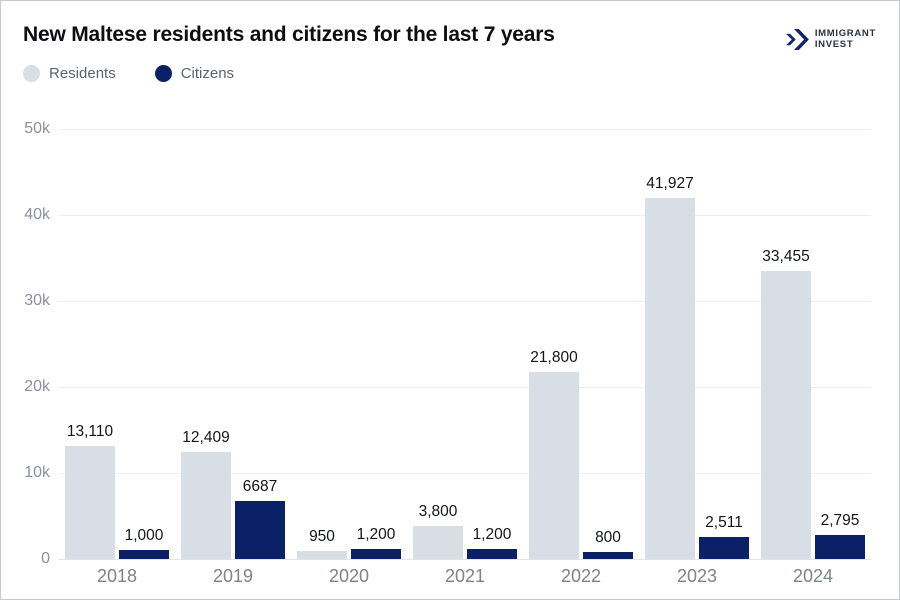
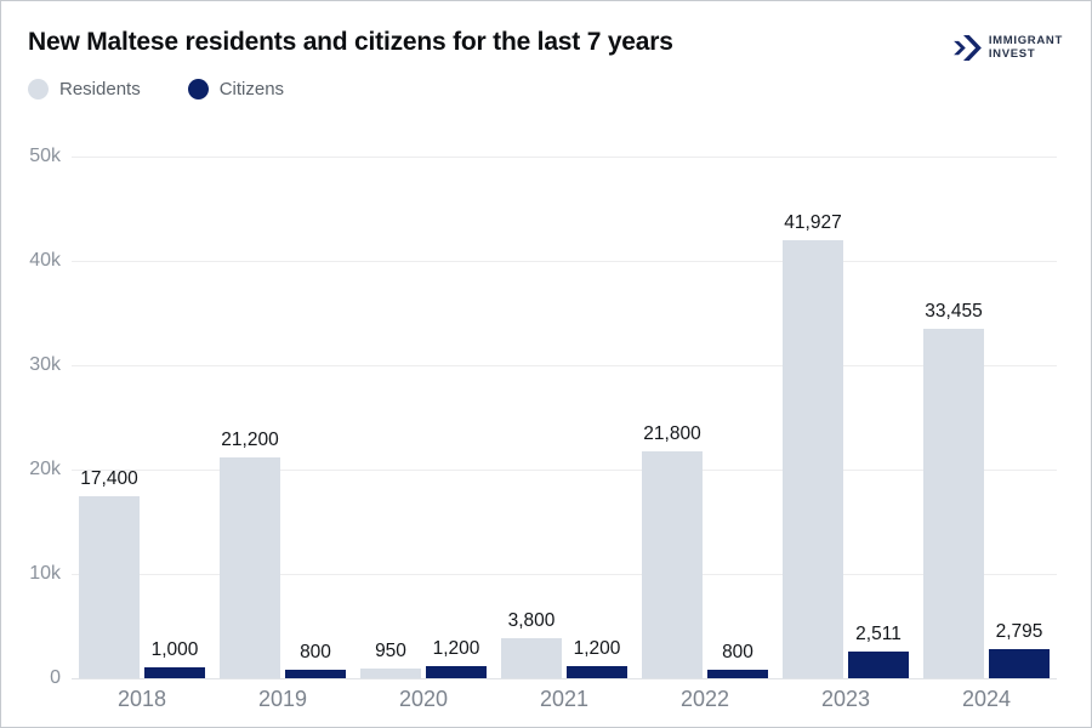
Residents/2018: 13,110 -> 17,400
Residents/2019: 12,409 -> 21,200
Citizens/2019: 6687 -> 800
